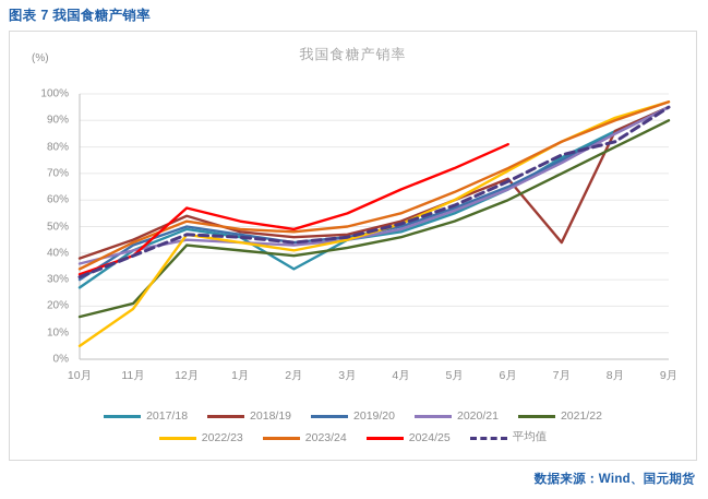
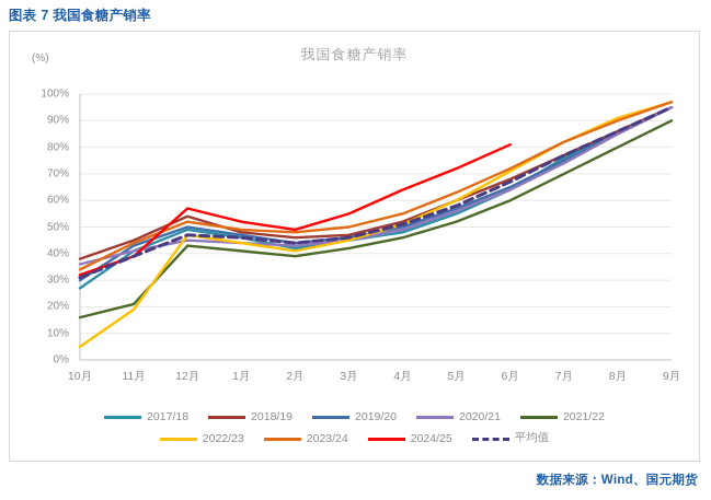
2017/18/2月: 34% -> 42%
2018/19/7月: 44% -> 77%
平均值/8月: 82% -> 86%
